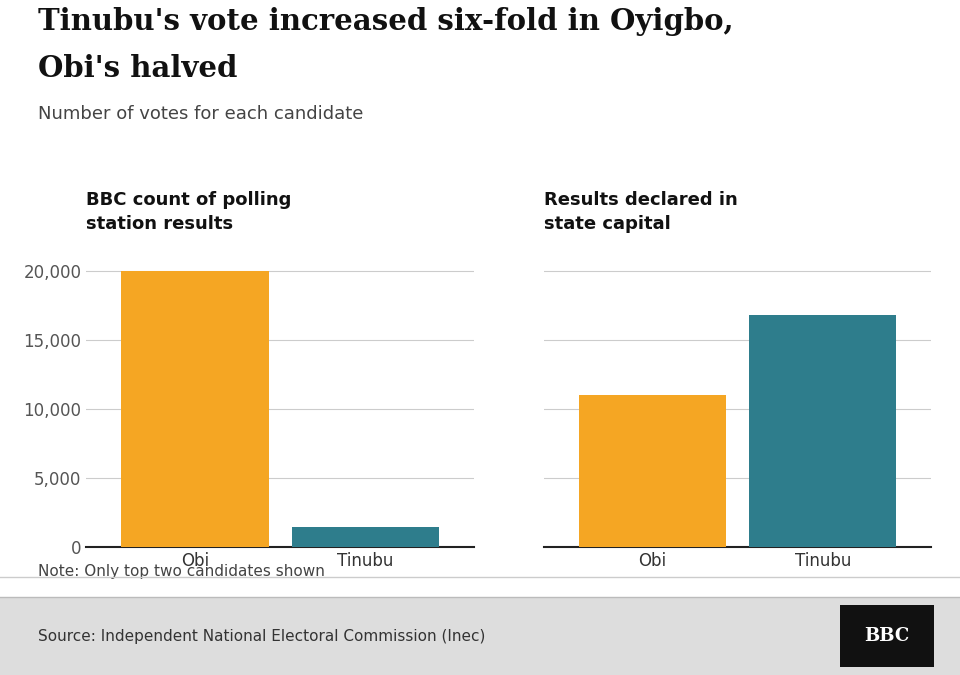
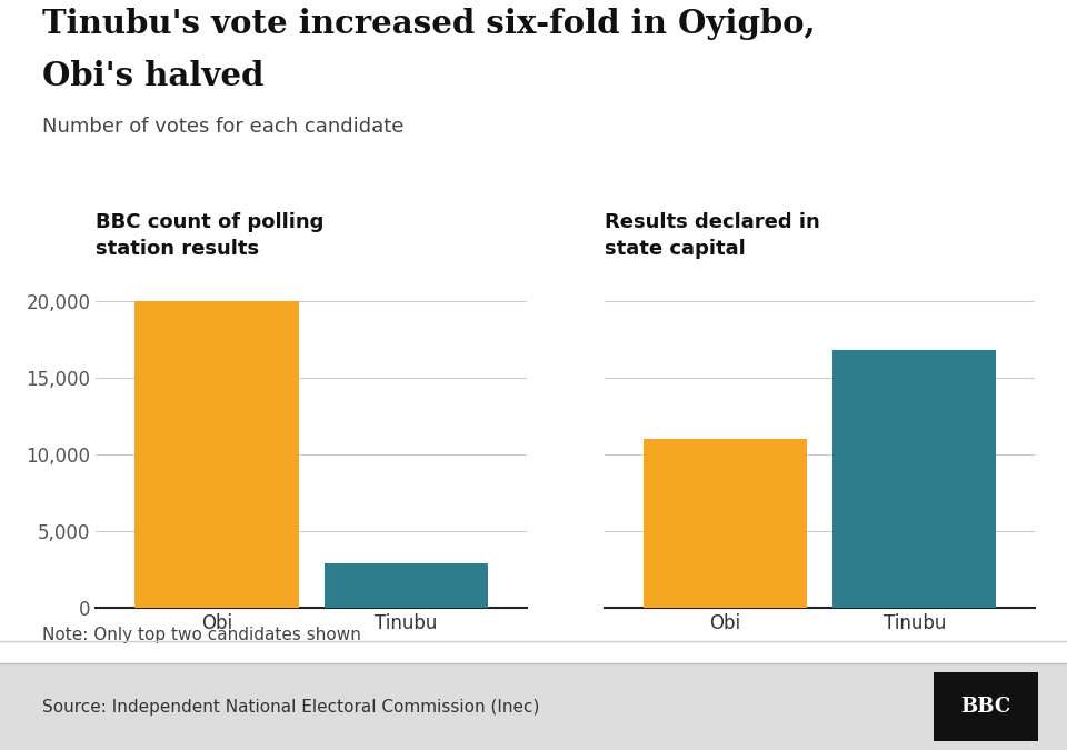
BBC count of polling station results/Tinubu: 1,400 -> 2,900
